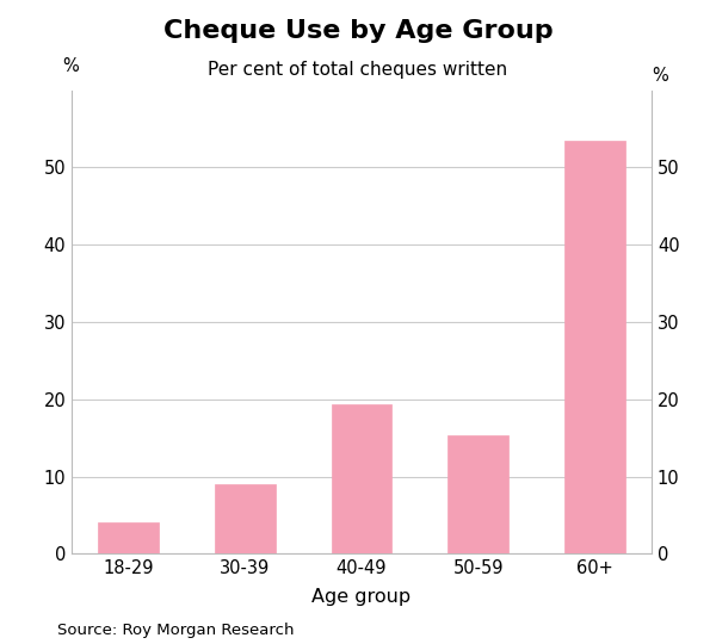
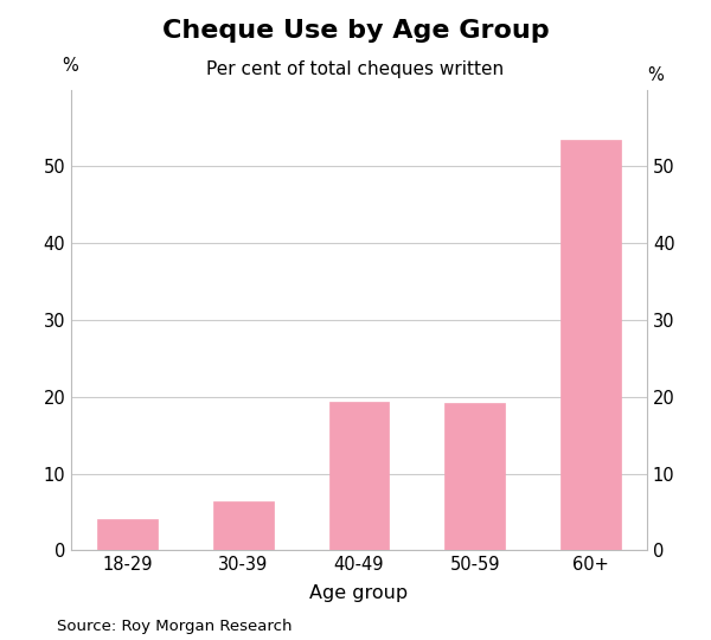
30-39: 9.0 -> 6.4
50-59: 15.3 -> 19.2
